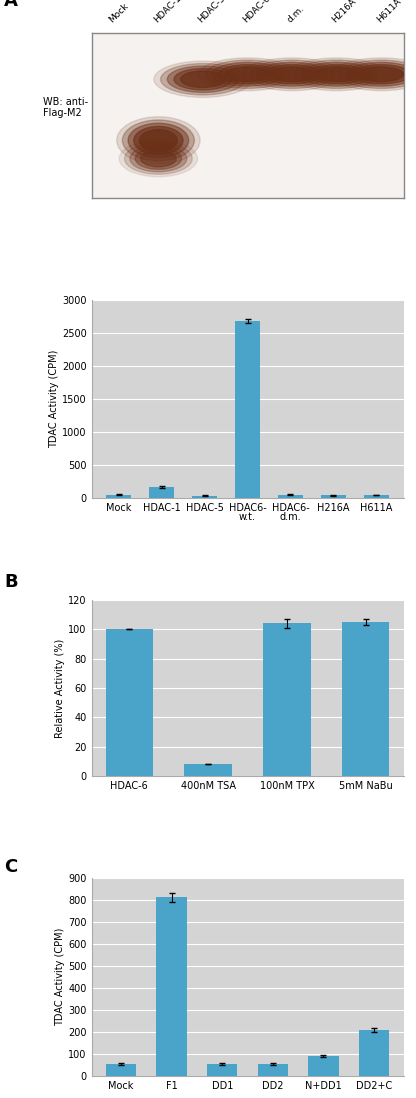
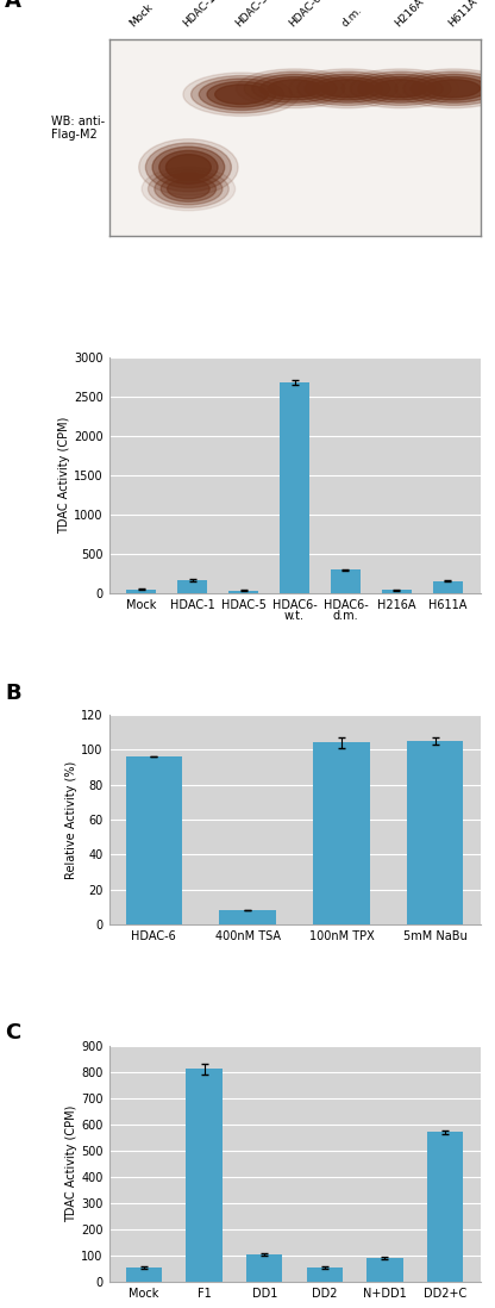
HDAC6- d.m.: 60 -> 300
H611A: 50 -> 160
HDAC-6: 100 -> 96
DD1: 55 -> 105
DD2+C: 210 -> 570
